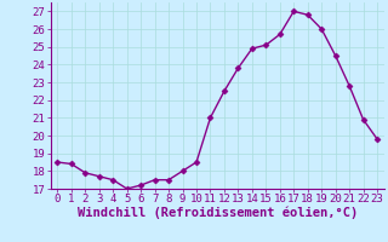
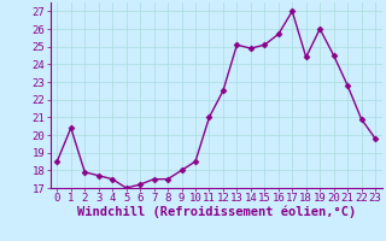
1: 18.4 -> 20.4
13: 23.8 -> 25.1
18: 26.8 -> 24.4
